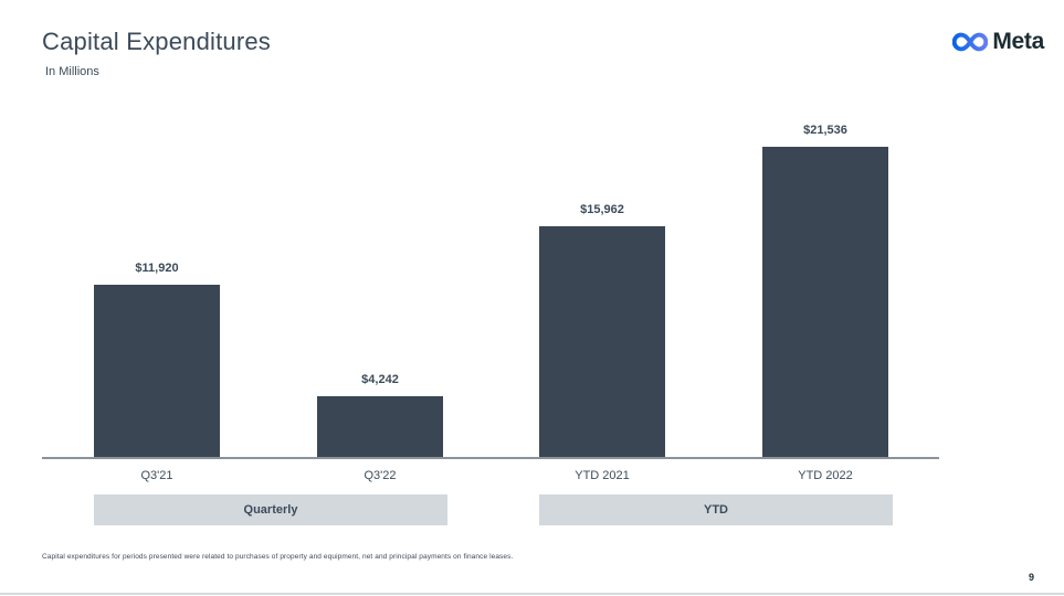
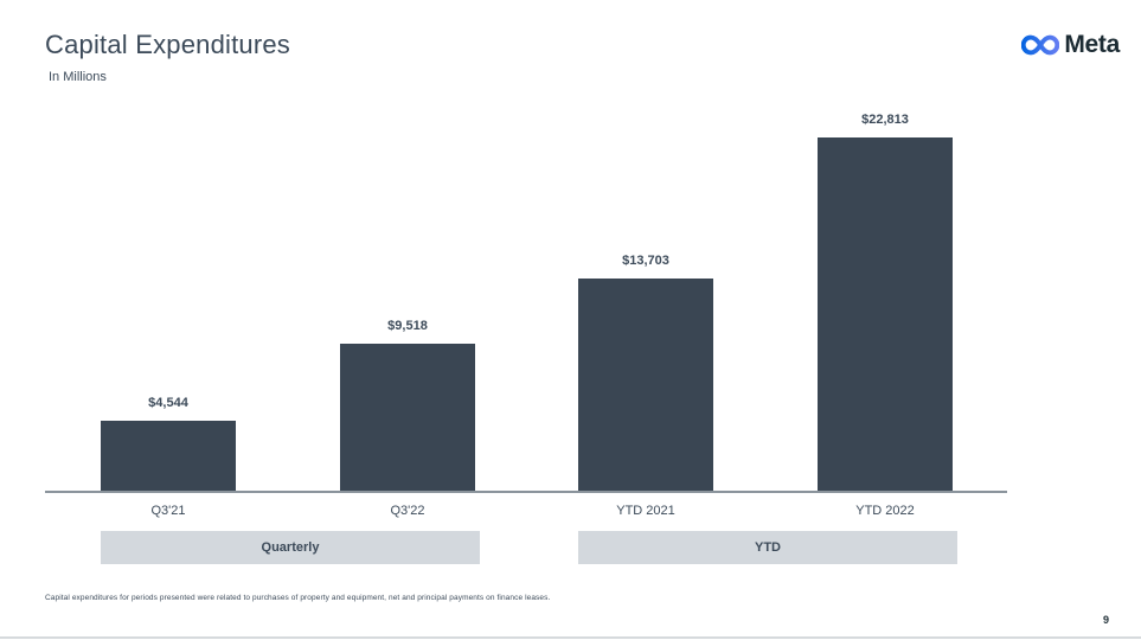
Q3'21: $11,920 -> $4,544
Q3'22: $4,242 -> $9,518
YTD 2021: $15,962 -> $13,703
YTD 2022: $21,536 -> $22,813
